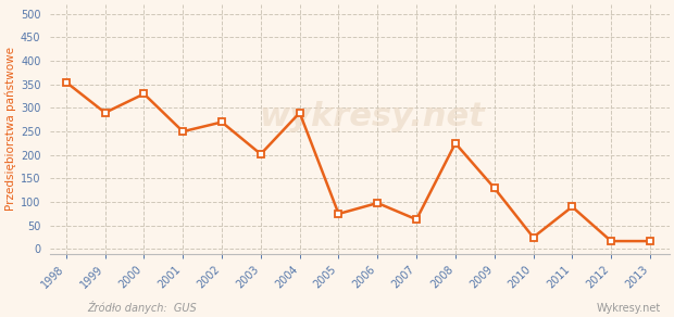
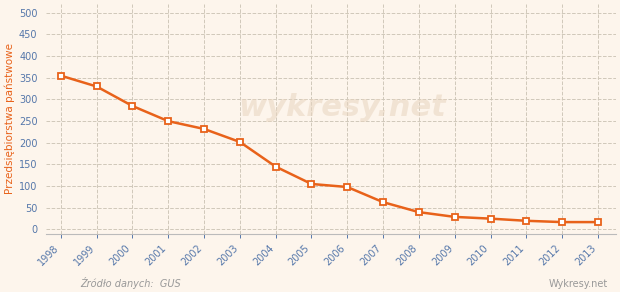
1999: 290 -> 330
2000: 330 -> 285
2002: 270 -> 232
2004: 290 -> 145
2005: 75 -> 105
2008: 225 -> 40
2009: 130 -> 29
2011: 90 -> 20
